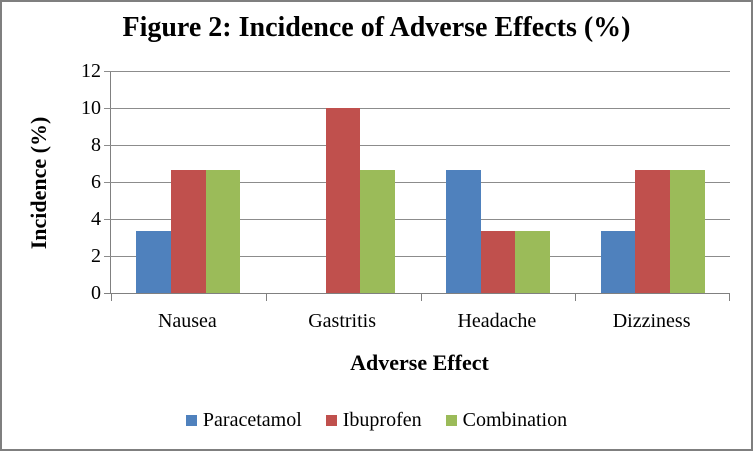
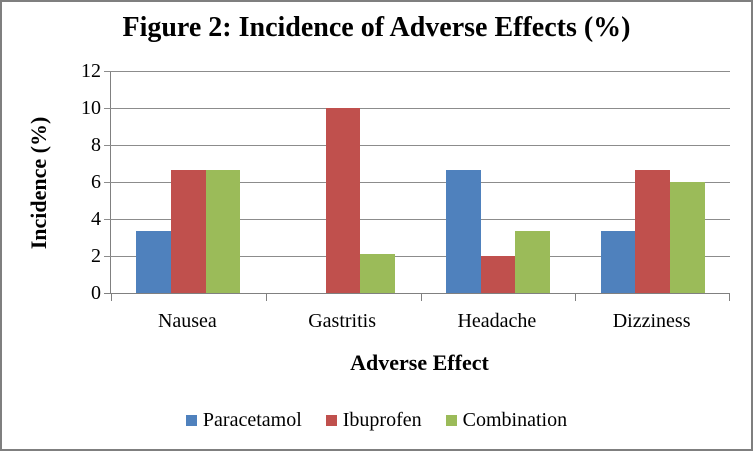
Combination/Gastritis: 6.7 -> 2.1
Ibuprofen/Headache: 3.3 -> 2.0
Combination/Dizziness: 6.7 -> 6.0
